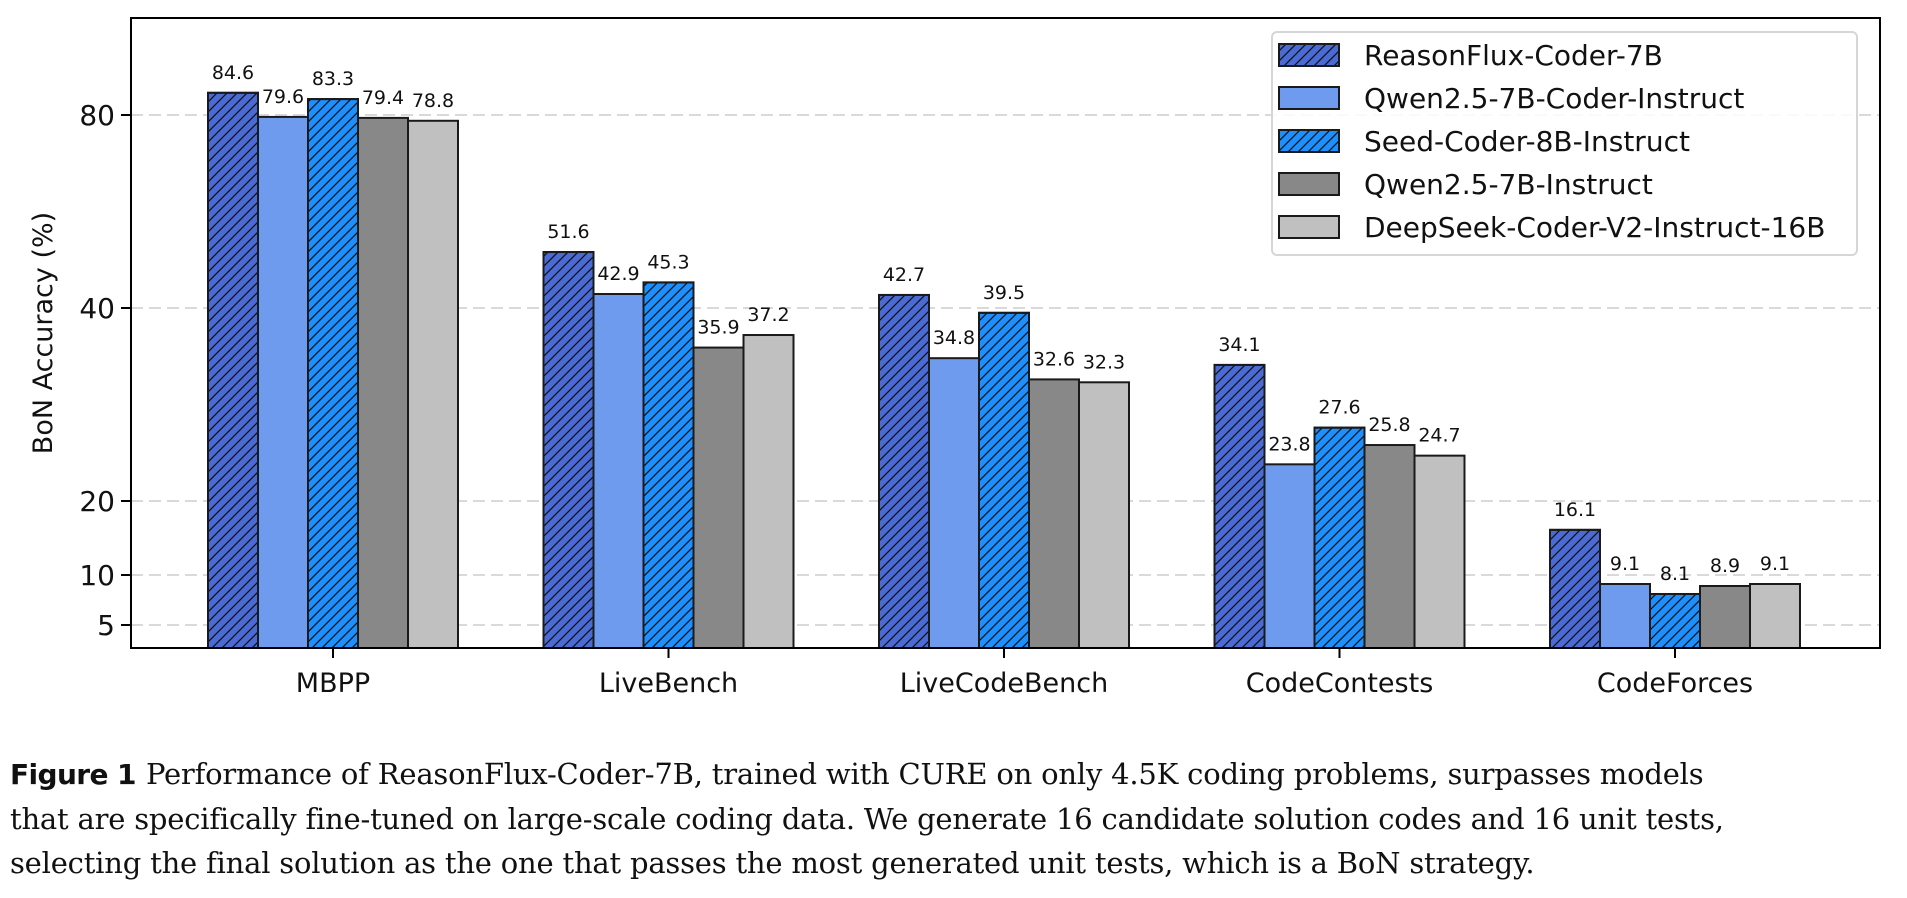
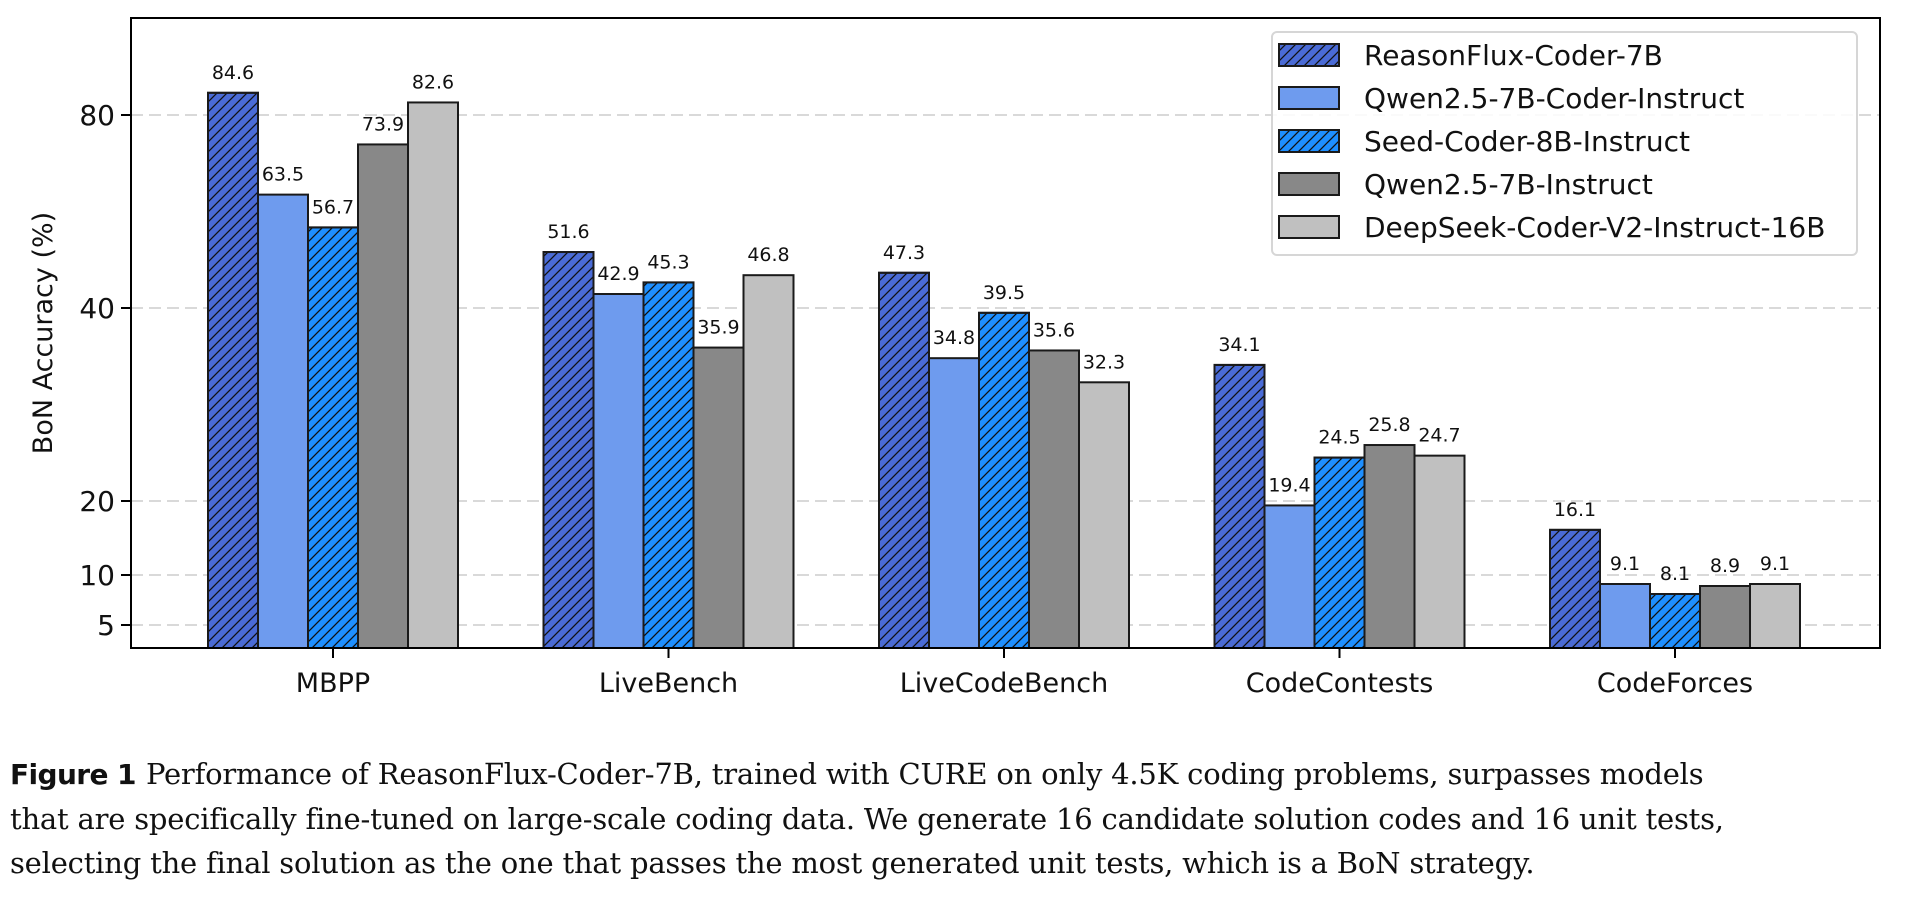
Qwen2.5-7B-Coder-Instruct/MBPP: 79.6 -> 63.5
Seed-Coder-8B-Instruct/MBPP: 83.3 -> 56.7
Qwen2.5-7B-Instruct/MBPP: 79.4 -> 73.9
DeepSeek-Coder-V2-Instruct-16B/MBPP: 78.8 -> 82.6
DeepSeek-Coder-V2-Instruct-16B/LiveBench: 37.2 -> 46.8
ReasonFlux-Coder-7B/LiveCodeBench: 42.7 -> 47.3
Qwen2.5-7B-Instruct/LiveCodeBench: 32.6 -> 35.6
Qwen2.5-7B-Coder-Instruct/CodeContests: 23.8 -> 19.4
Seed-Coder-8B-Instruct/CodeContests: 27.6 -> 24.5
